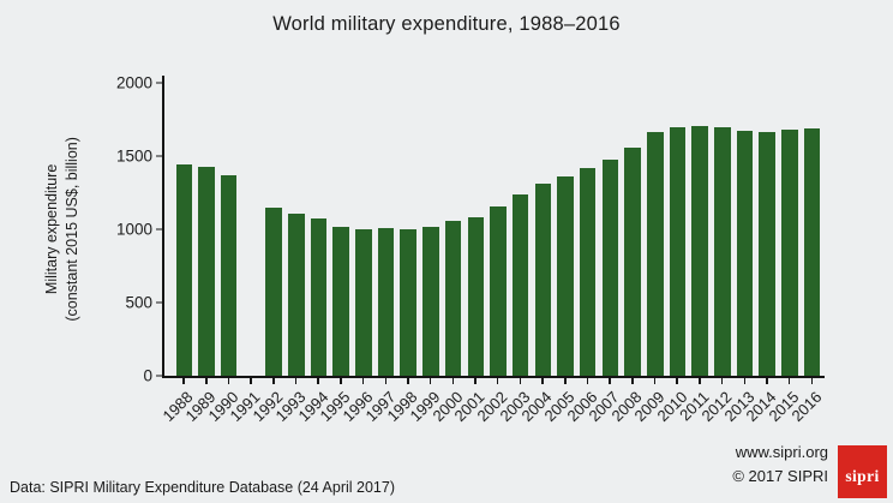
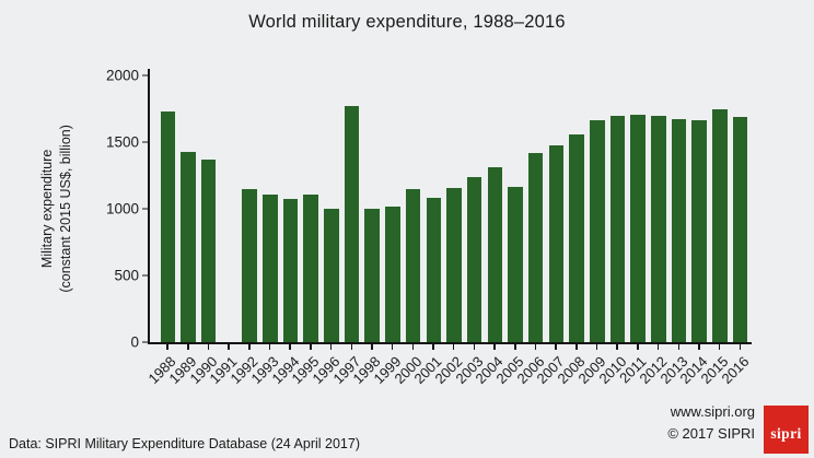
1988: 1440 -> 1730
1995: 1020 -> 1110
1997: 1010 -> 1770
2000: 1060 -> 1150
2005: 1360 -> 1160
2015: 1680 -> 1750
